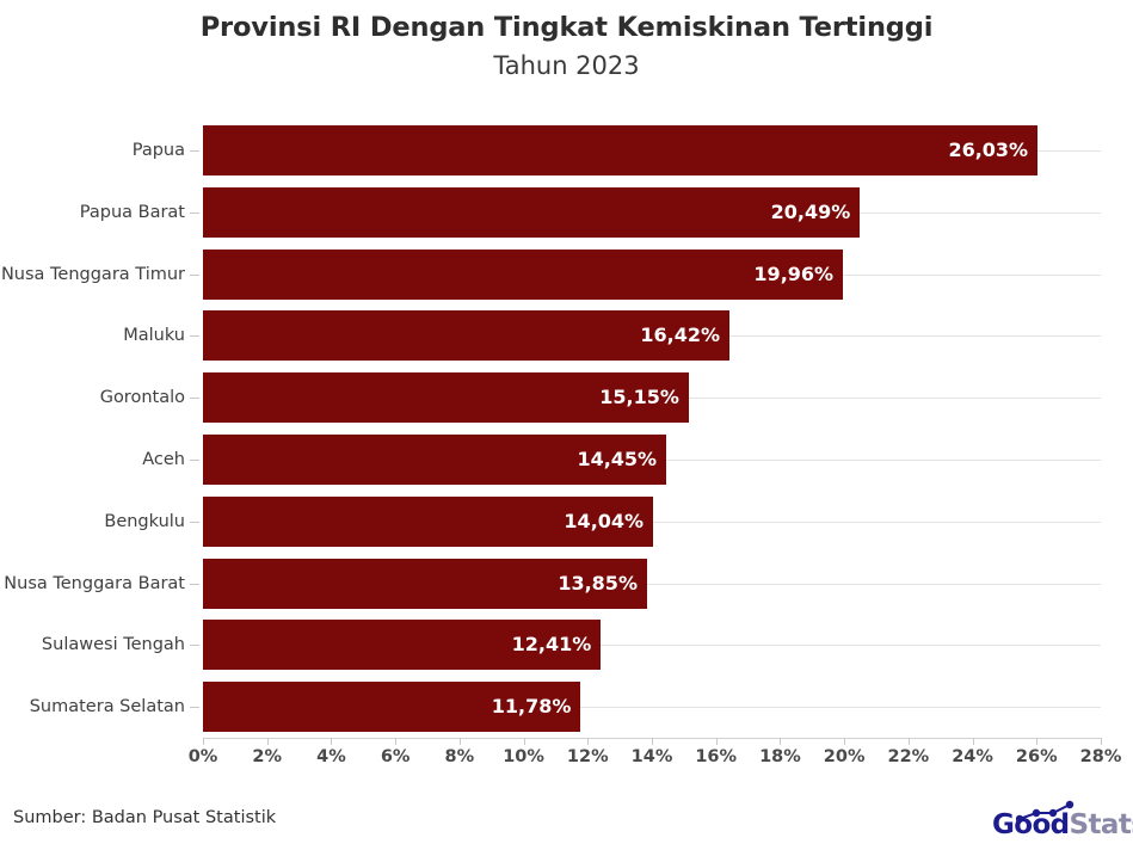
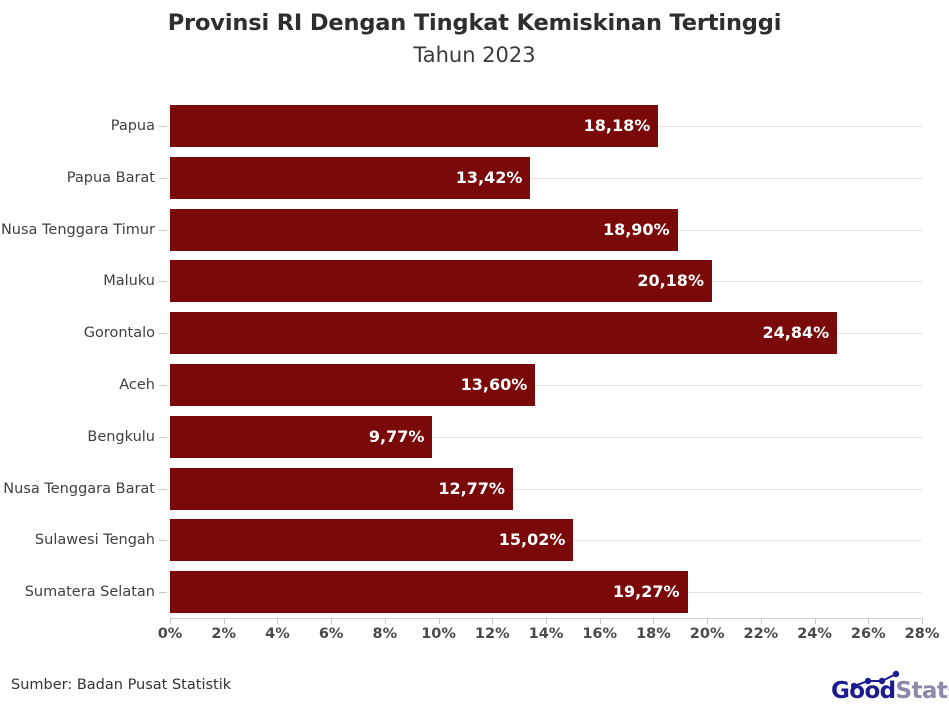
Papua: 26,03% -> 18,18%
Papua Barat: 20,49% -> 13,42%
Nusa Tenggara Timur: 19,96% -> 18,90%
Maluku: 16,42% -> 20,18%
Gorontalo: 15,15% -> 24,84%
Aceh: 14,45% -> 13,60%
Bengkulu: 14,04% -> 9,77%
Nusa Tenggara Barat: 13,85% -> 12,77%
Sulawesi Tengah: 12,41% -> 15,02%
Sumatera Selatan: 11,78% -> 19,27%
